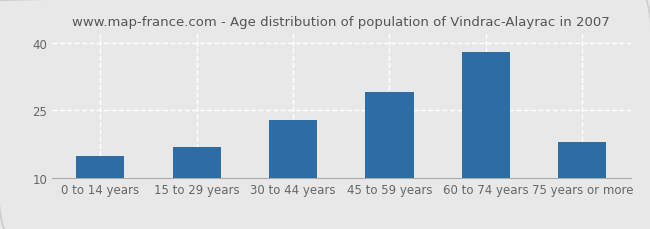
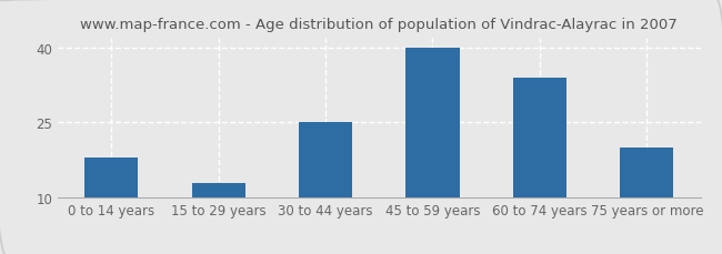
0 to 14 years: 15 -> 18
15 to 29 years: 17 -> 13
30 to 44 years: 23 -> 25
45 to 59 years: 29 -> 40
60 to 74 years: 38 -> 34
75 years or more: 18 -> 20
